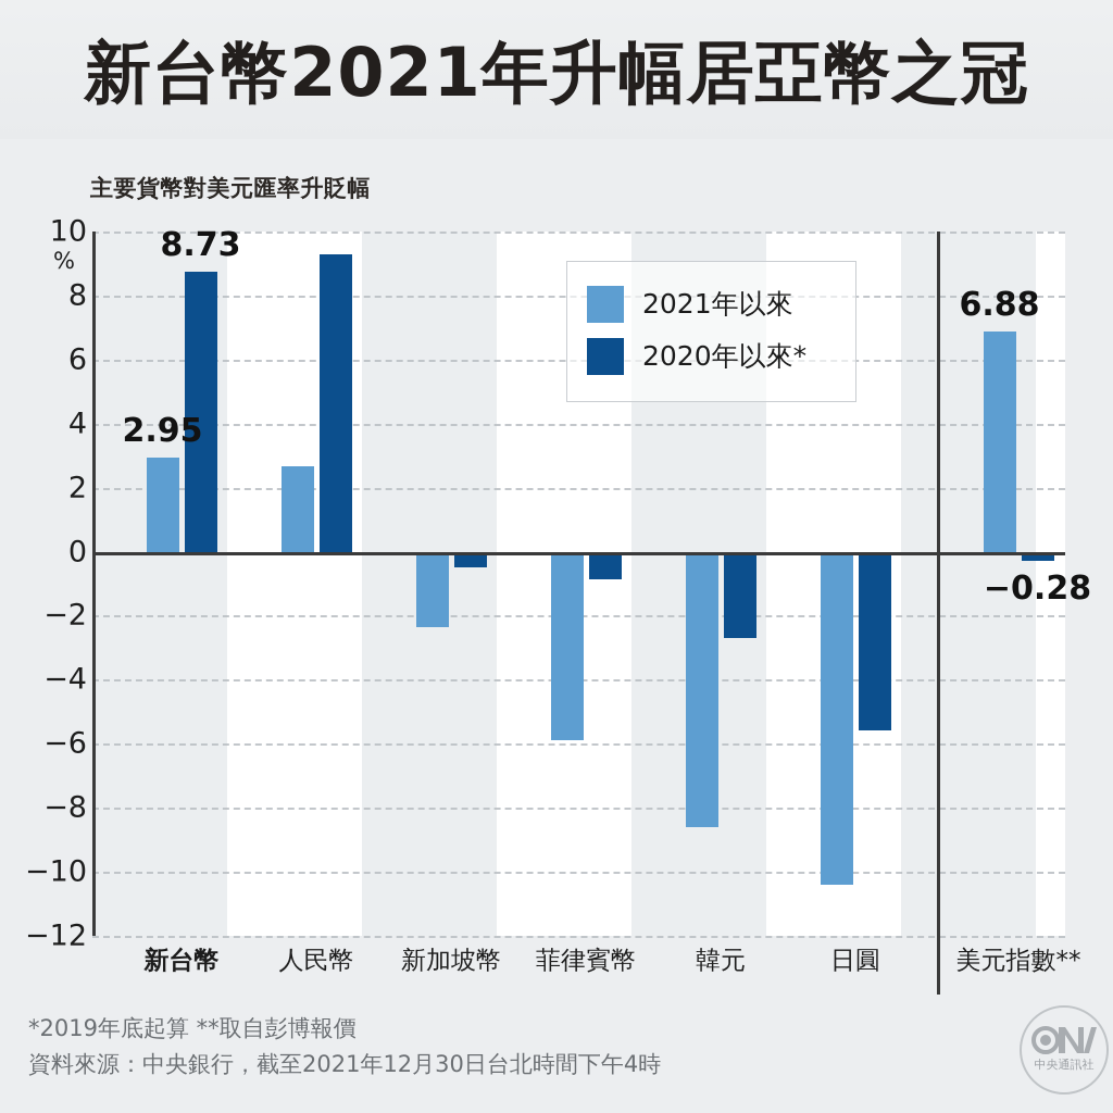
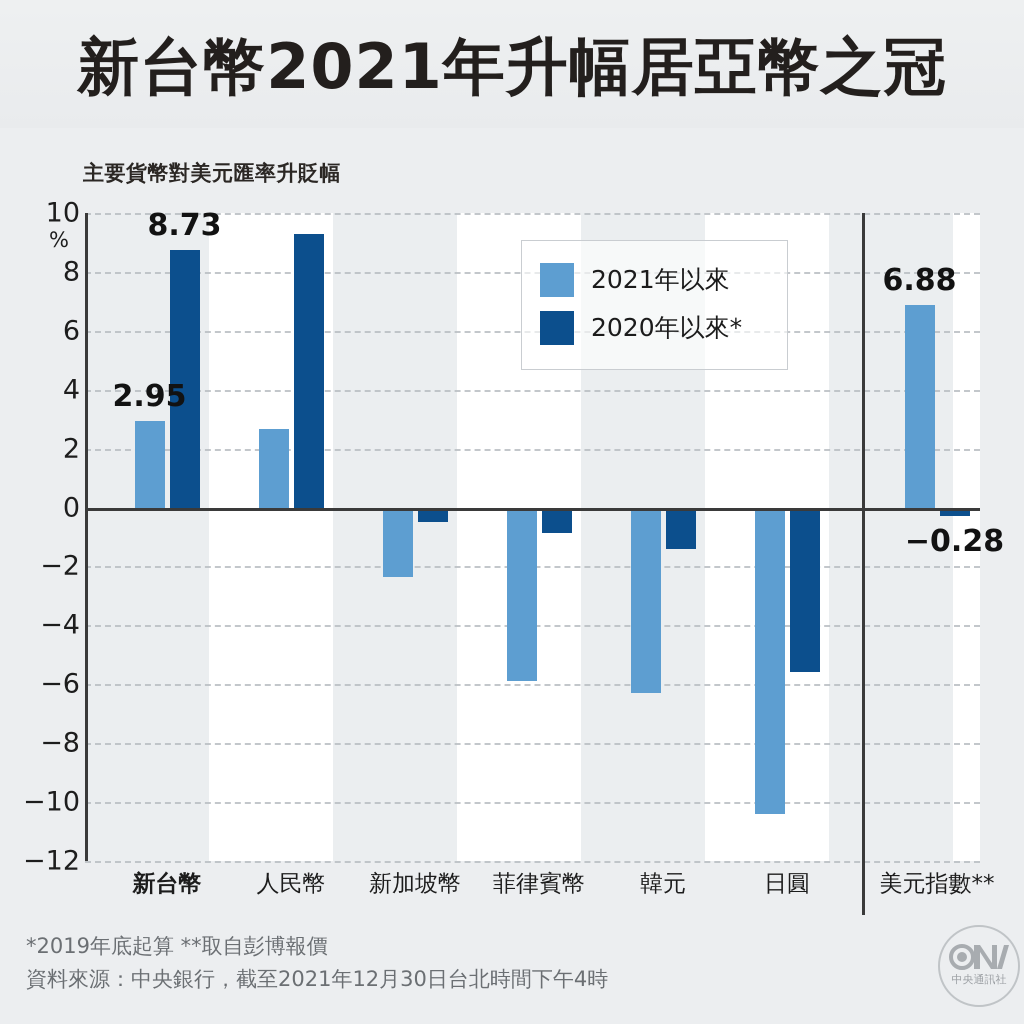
2021年以來/韓元: -8.6 -> -6.3
2020年以來*/韓元: -2.7 -> -1.4
